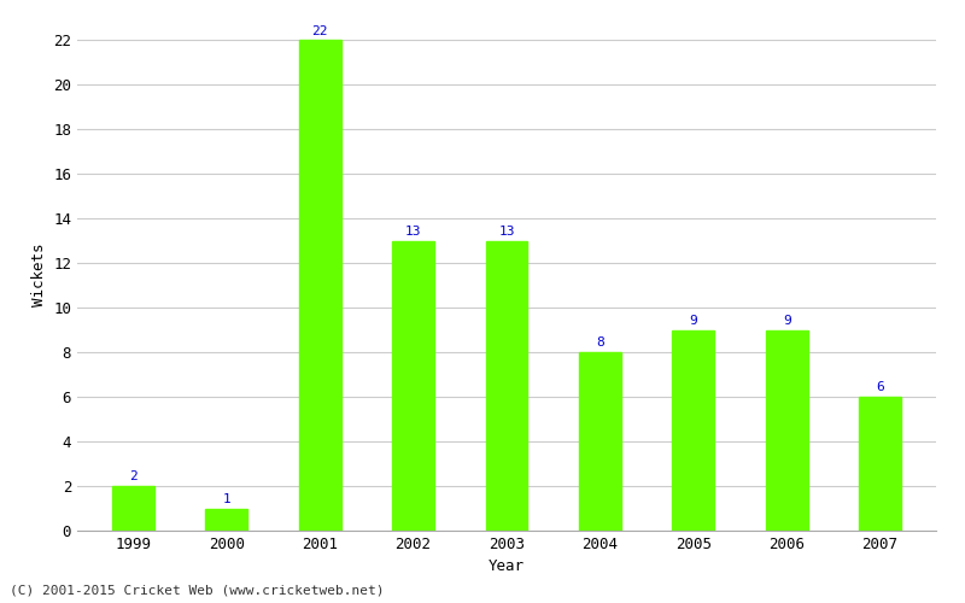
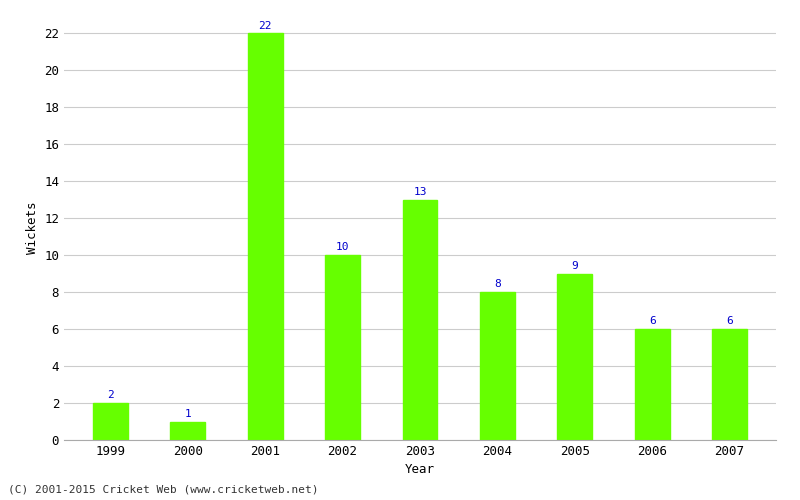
2002: 13 -> 10
2006: 9 -> 6
